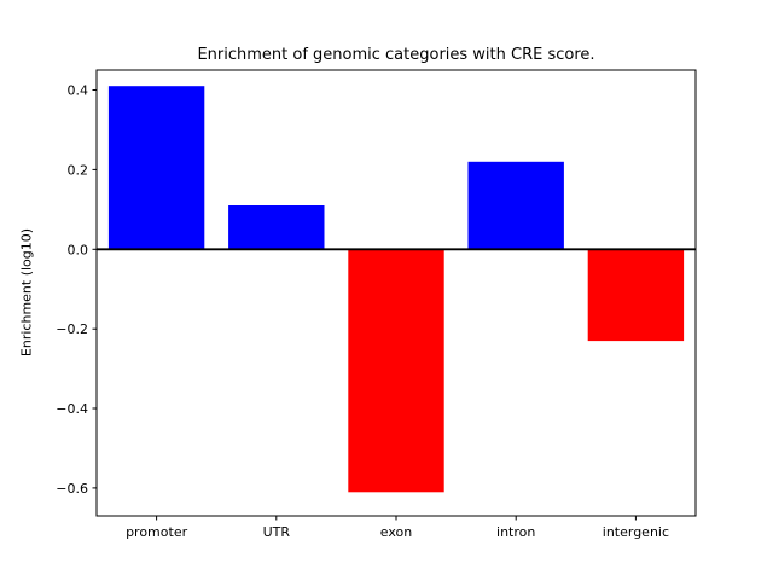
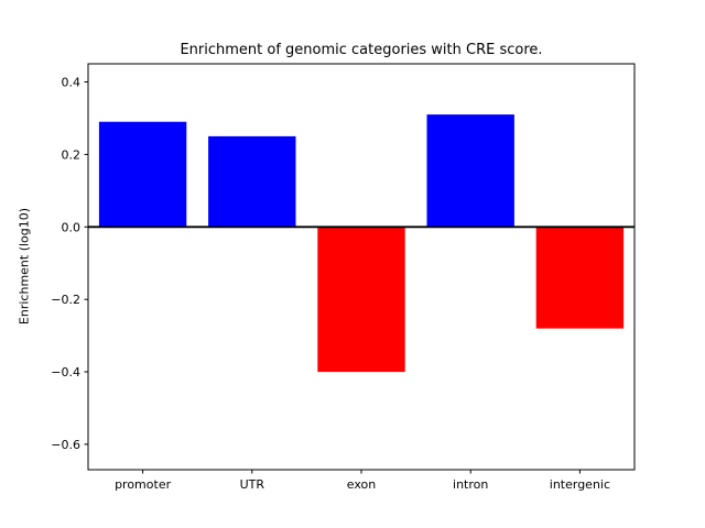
promoter: 0.41 -> 0.29
UTR: 0.11 -> 0.25
exon: -0.61 -> -0.40
intron: 0.22 -> 0.31
intergenic: -0.23 -> -0.28
